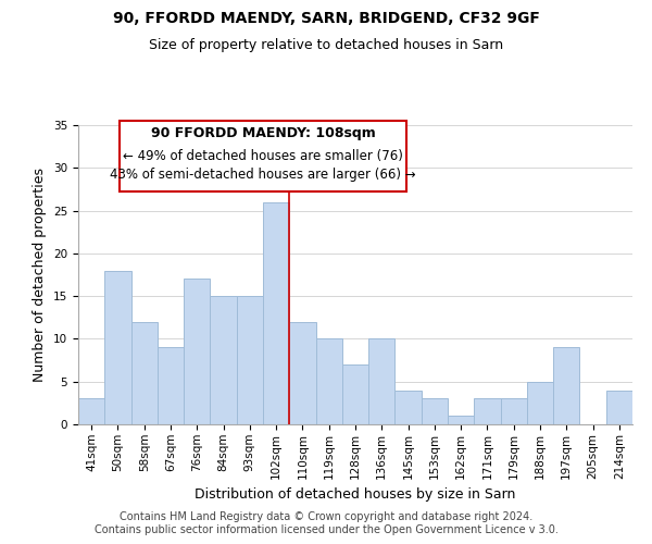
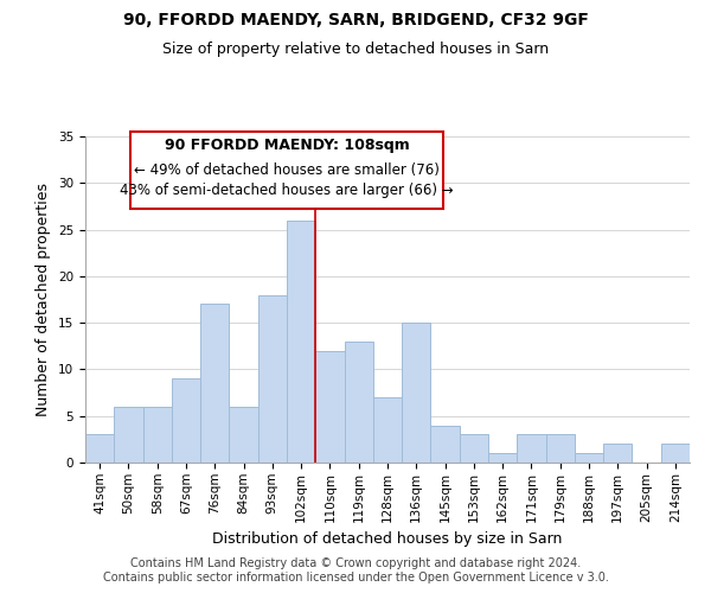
50sqm: 18 -> 6
58sqm: 12 -> 6
84sqm: 15 -> 6
93sqm: 15 -> 18
119sqm: 10 -> 13
136sqm: 10 -> 15
188sqm: 5 -> 1
197sqm: 9 -> 2
214sqm: 4 -> 2
